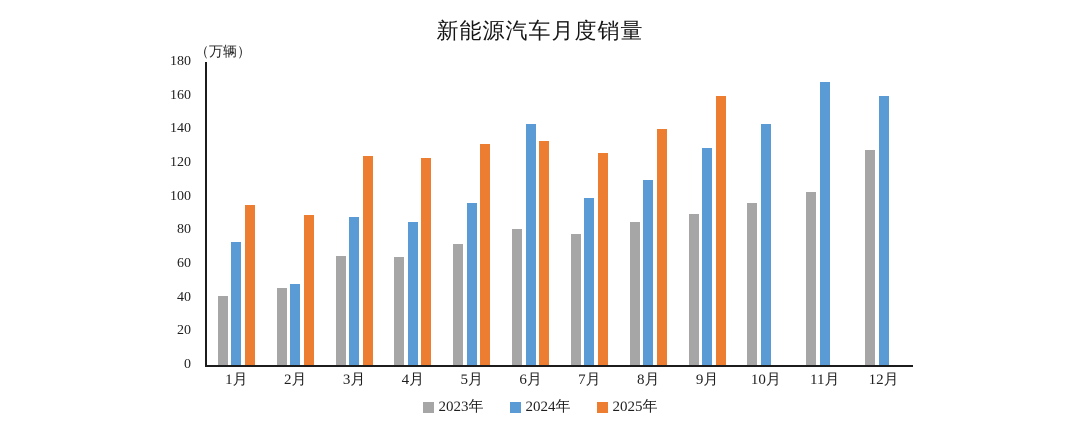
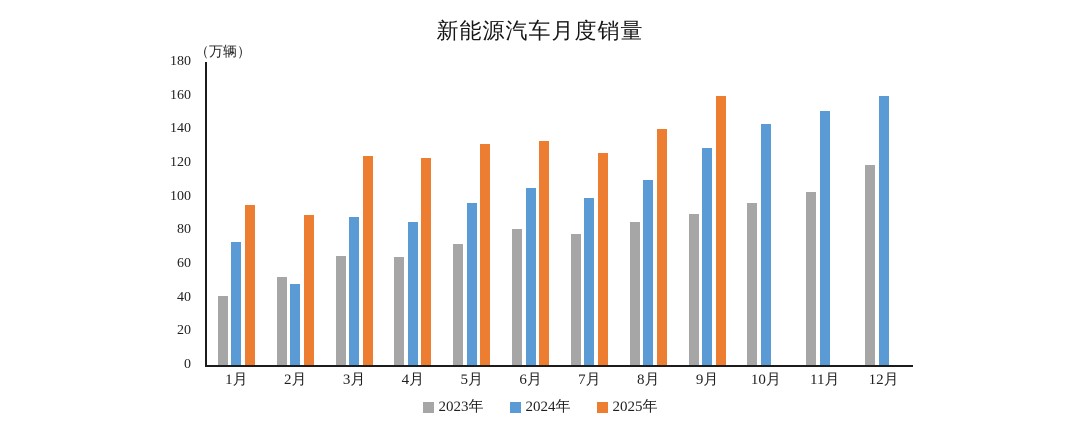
2023年/2月: 46 -> 52
2024年/6月: 143 -> 105
2024年/11月: 168 -> 151
2023年/12月: 128 -> 119
